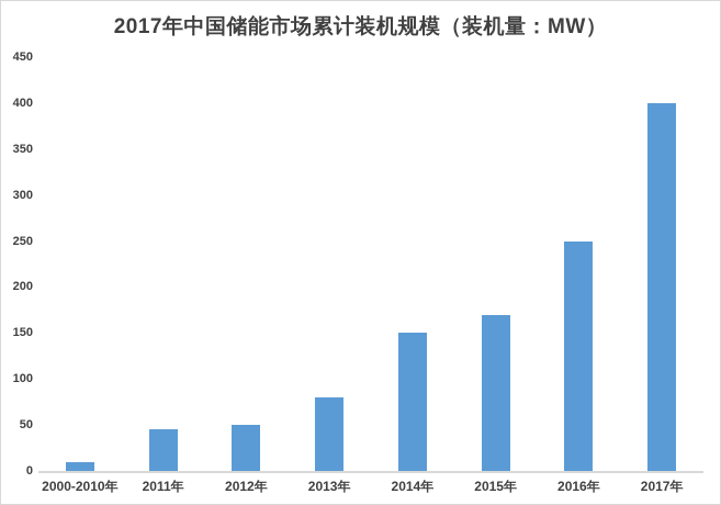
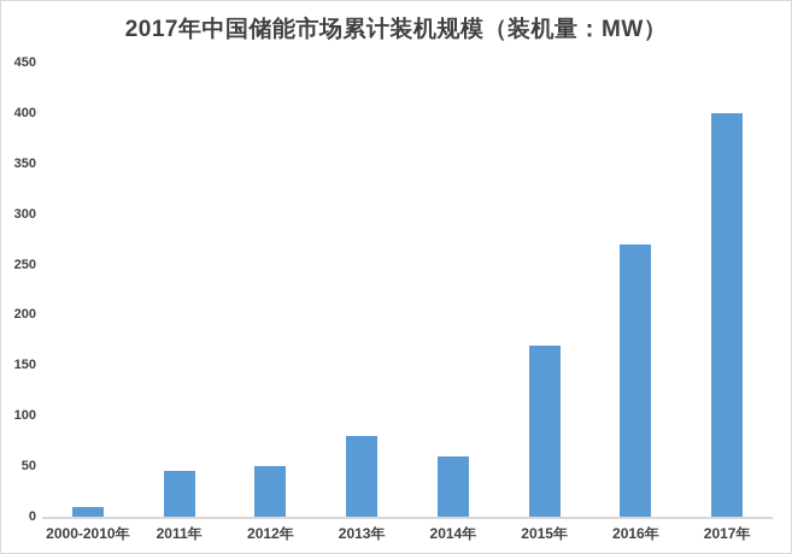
2014年: 150 -> 60
2016年: 250 -> 270
